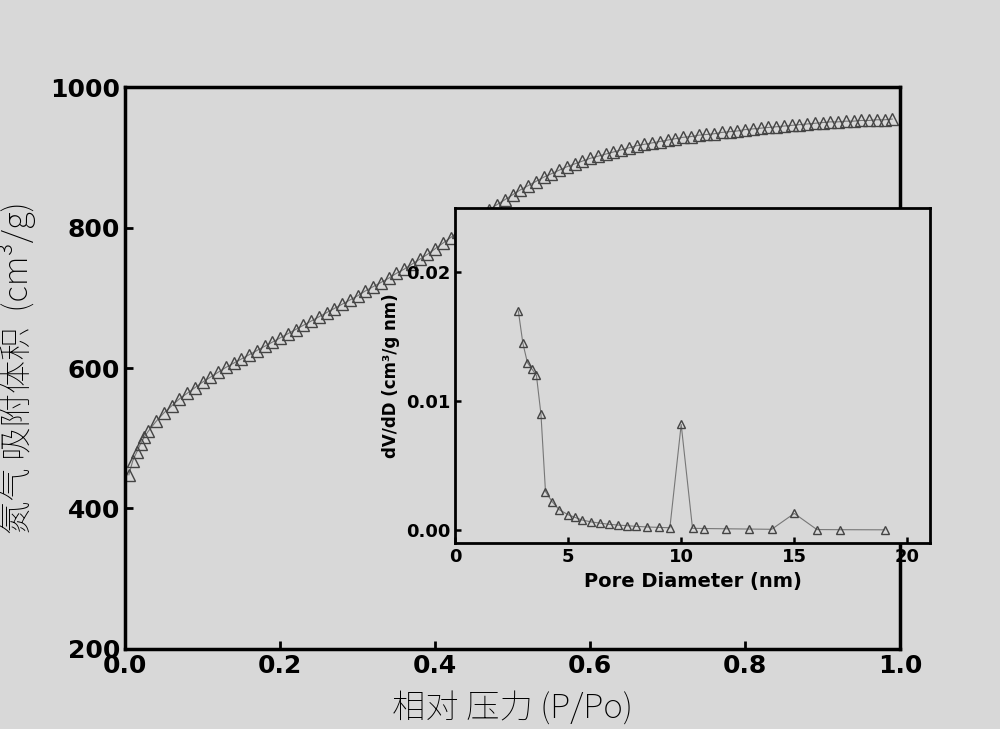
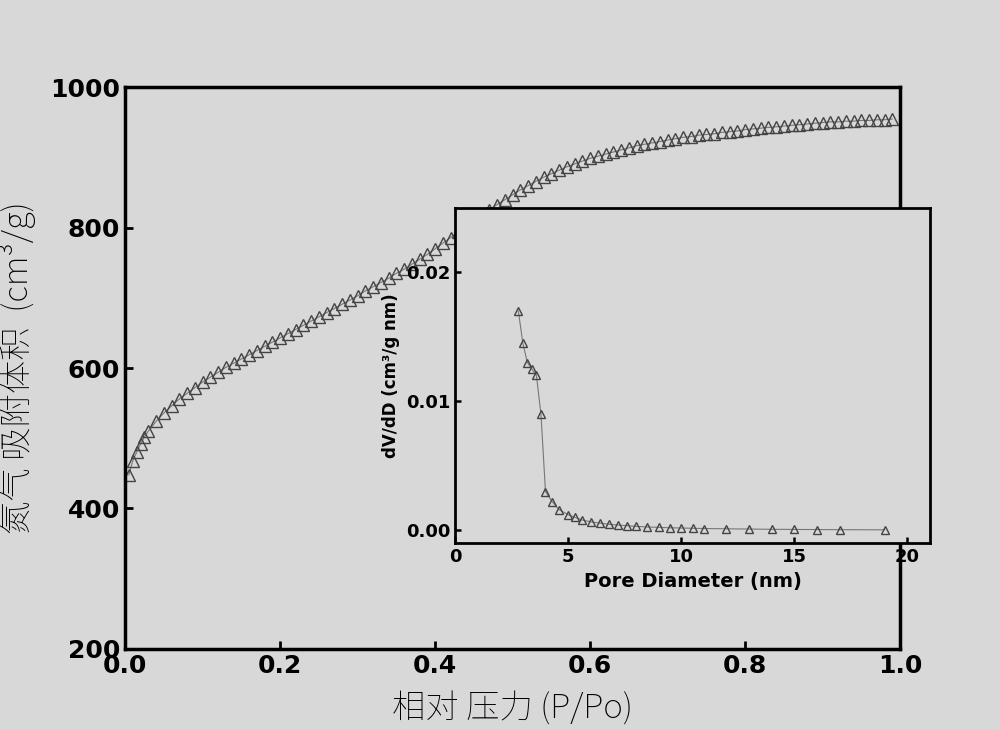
10: 0.0082 -> 0.0002
15: 0.0013 -> 0.0001
